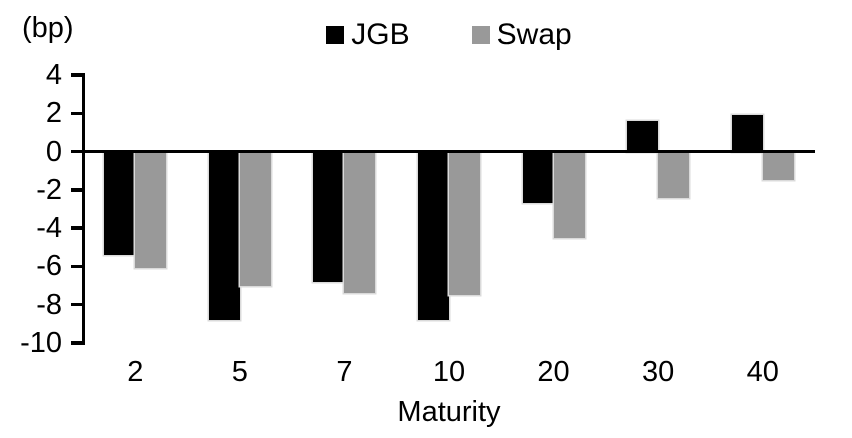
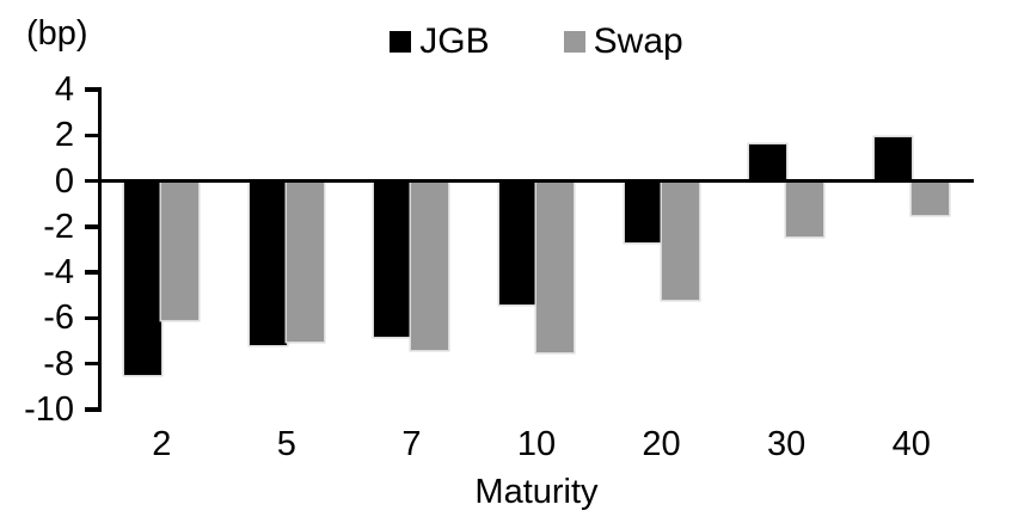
JGB/2: -5.4 -> -8.5
JGB/5: -8.8 -> -7.2
JGB/10: -8.8 -> -5.4
Swap/20: -4.5 -> -5.2
